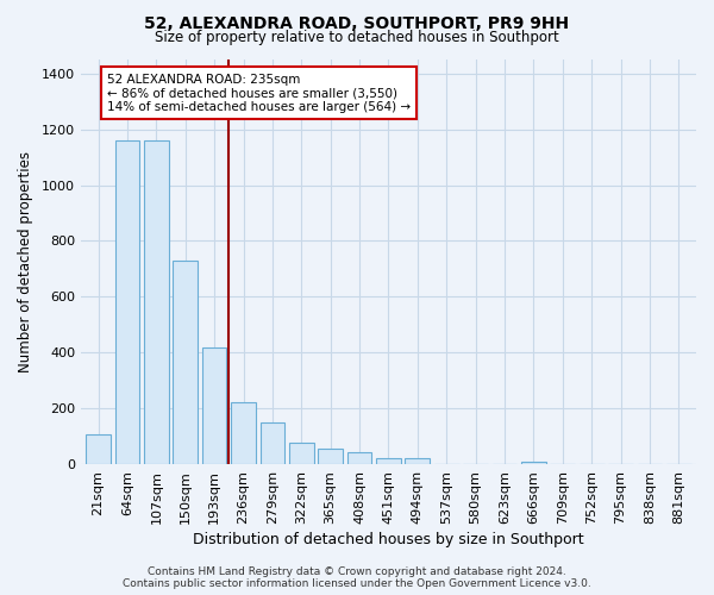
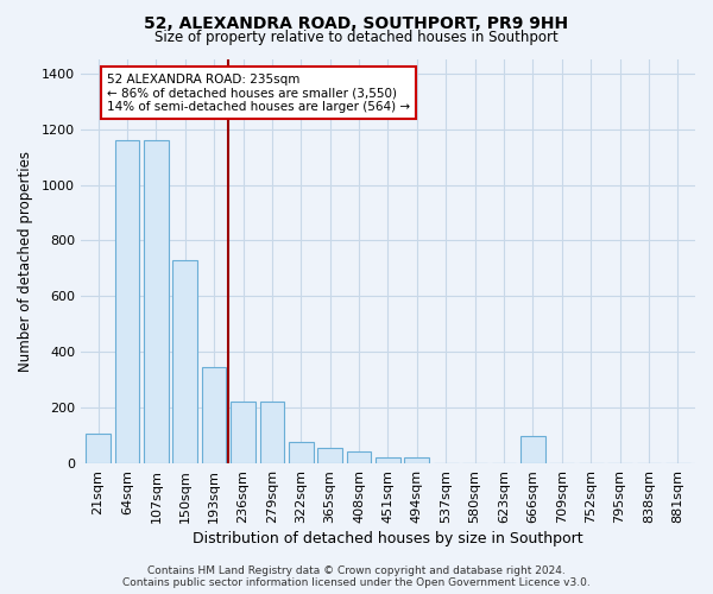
193sqm: 420 -> 345
279sqm: 150 -> 220
666sqm: 8 -> 100
